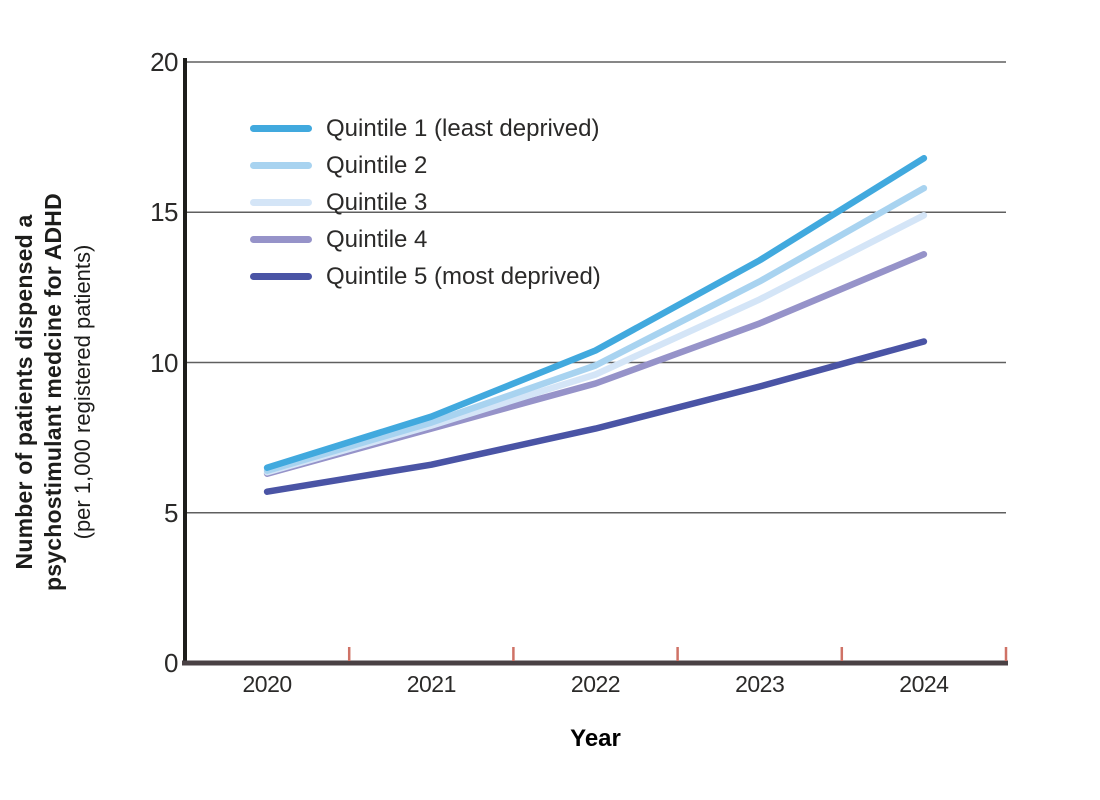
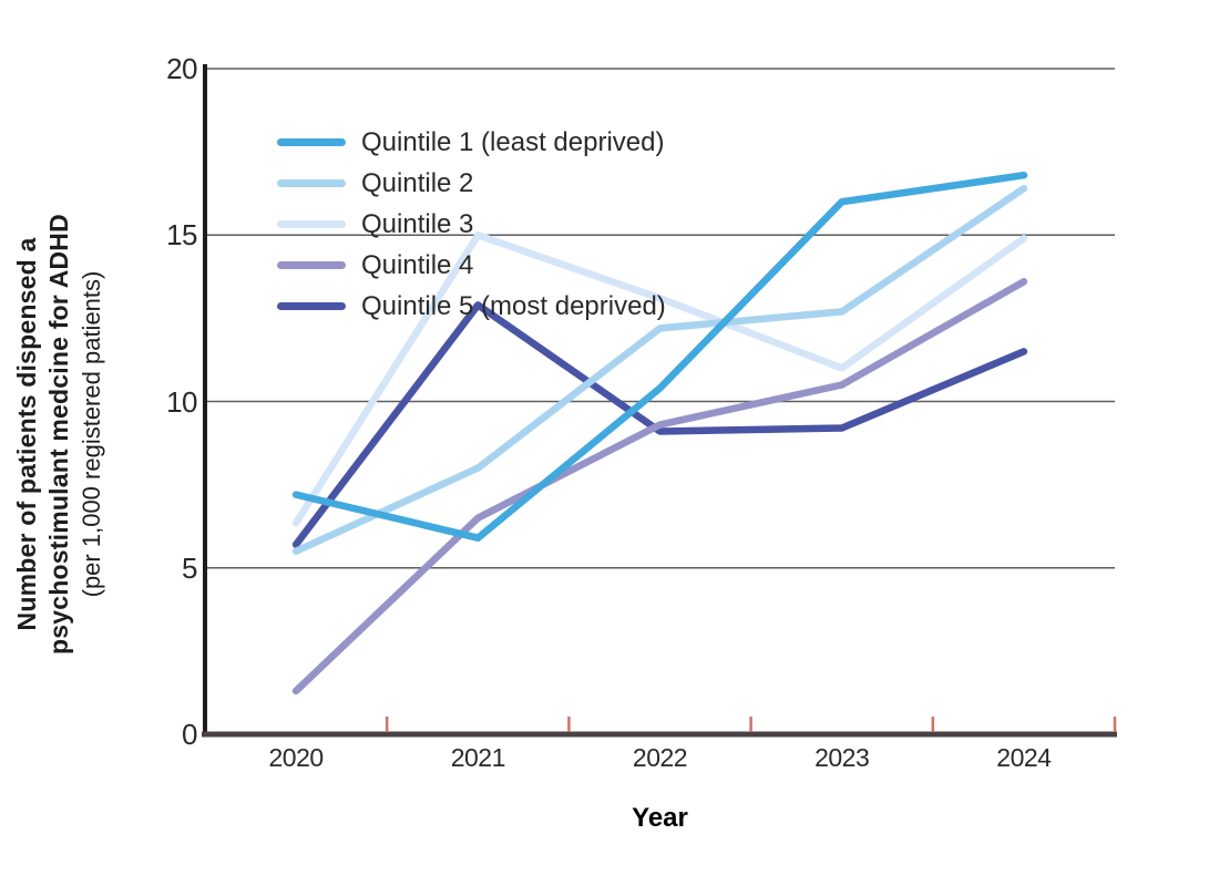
Quintile 1 (least deprived)/2020: 6.5 -> 7.2
Quintile 2/2020: 6.4 -> 5.5
Quintile 4/2020: 6.3 -> 1.3
Quintile 1 (least deprived)/2021: 8.2 -> 5.9
Quintile 3/2021: 7.9 -> 15.0
Quintile 4/2021: 7.8 -> 6.5
Quintile 5 (most deprived)/2021: 6.6 -> 12.9
Quintile 2/2022: 9.9 -> 12.2
Quintile 3/2022: 9.6 -> 13.1
Quintile 5 (most deprived)/2022: 7.8 -> 9.1
Quintile 1 (least deprived)/2023: 13.4 -> 16.0
Quintile 3/2023: 12.1 -> 11.0
Quintile 4/2023: 11.3 -> 10.5
Quintile 2/2024: 15.8 -> 16.4
Quintile 5 (most deprived)/2024: 10.7 -> 11.5
